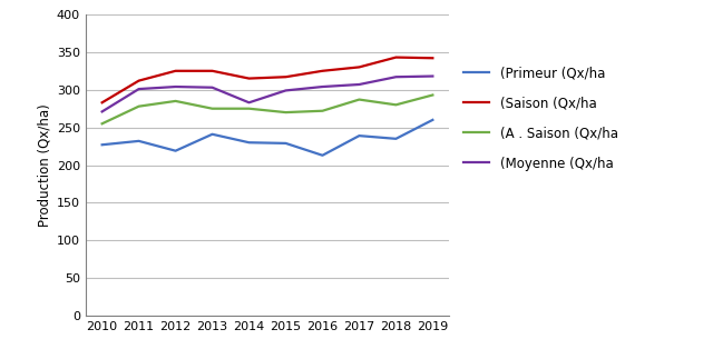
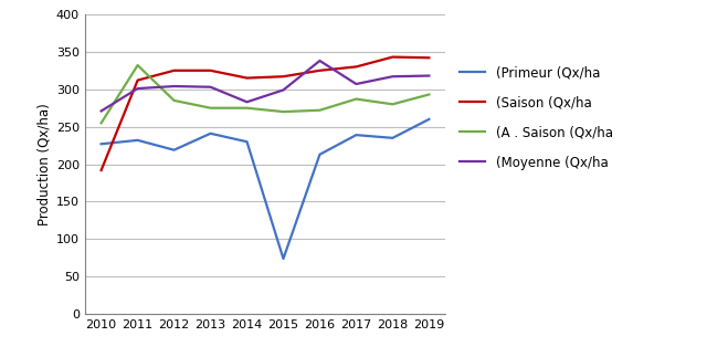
(Saison (Qx/ha/2010: 283 -> 192
(A . Saison (Qx/ha/2011: 278 -> 332
(Primeur (Qx/ha/2015: 229 -> 74
(Moyenne (Qx/ha/2016: 304 -> 338
